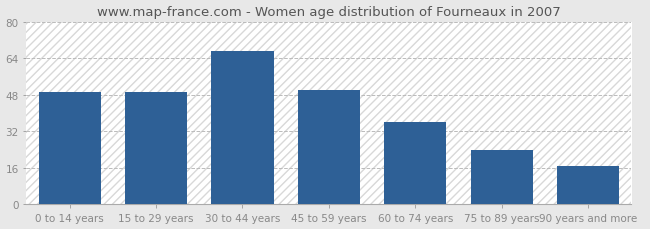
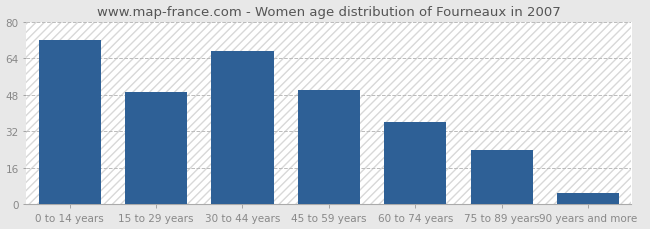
0 to 14 years: 49 -> 72
90 years and more: 17 -> 5
